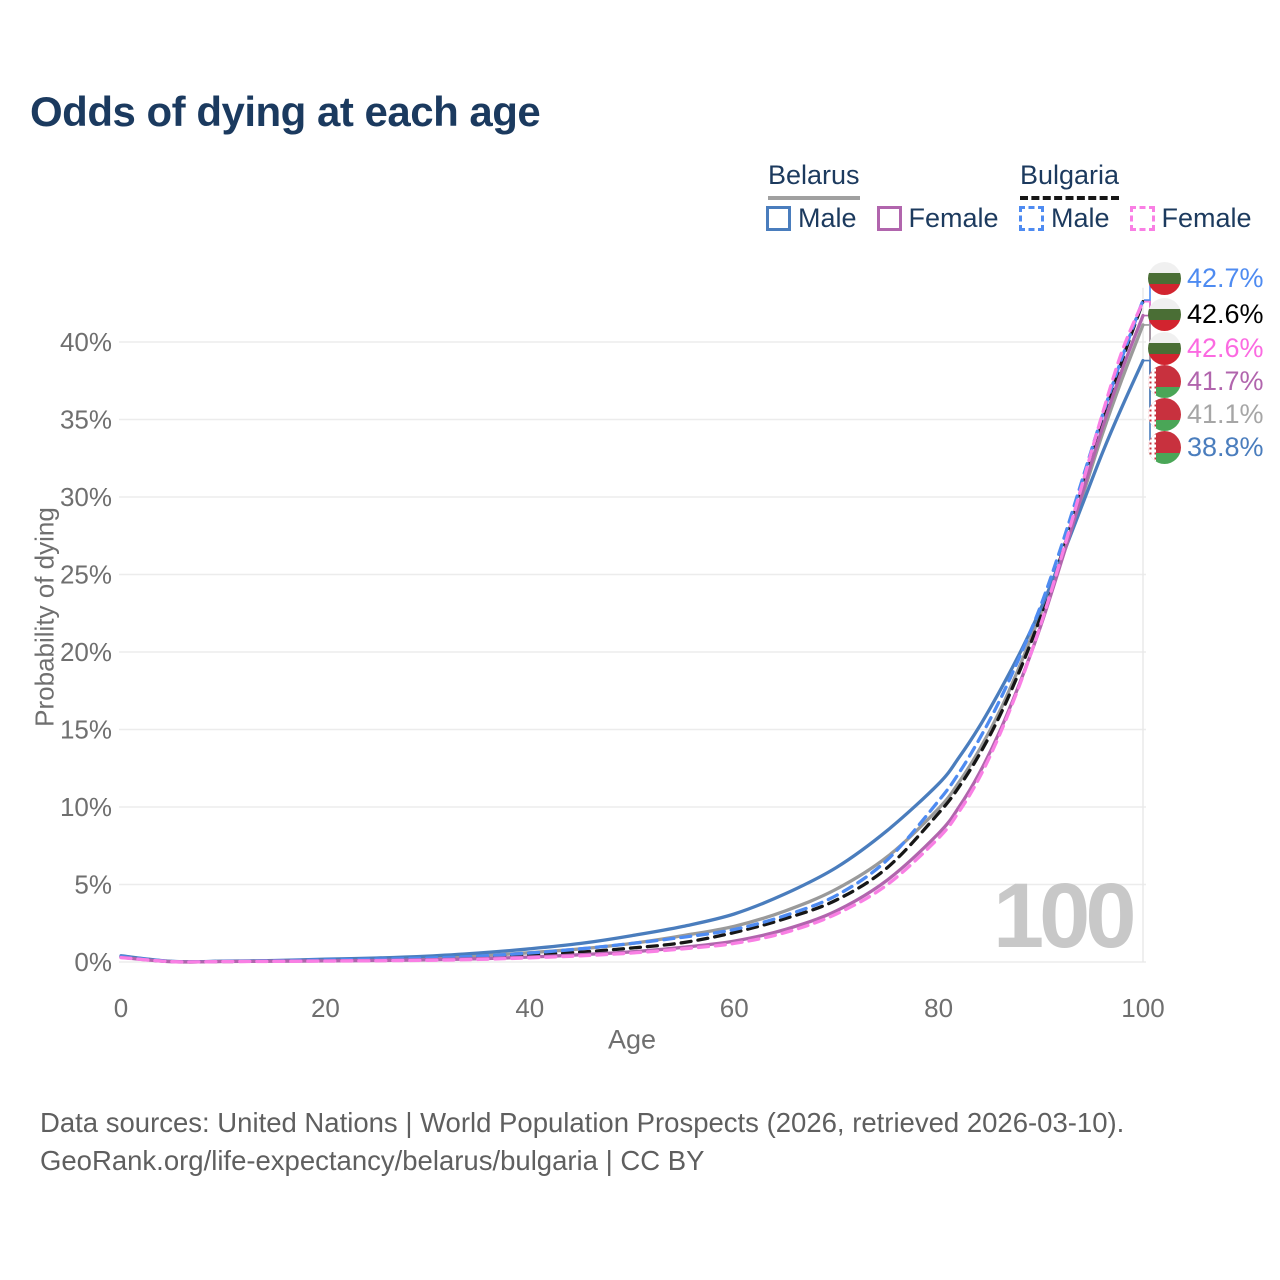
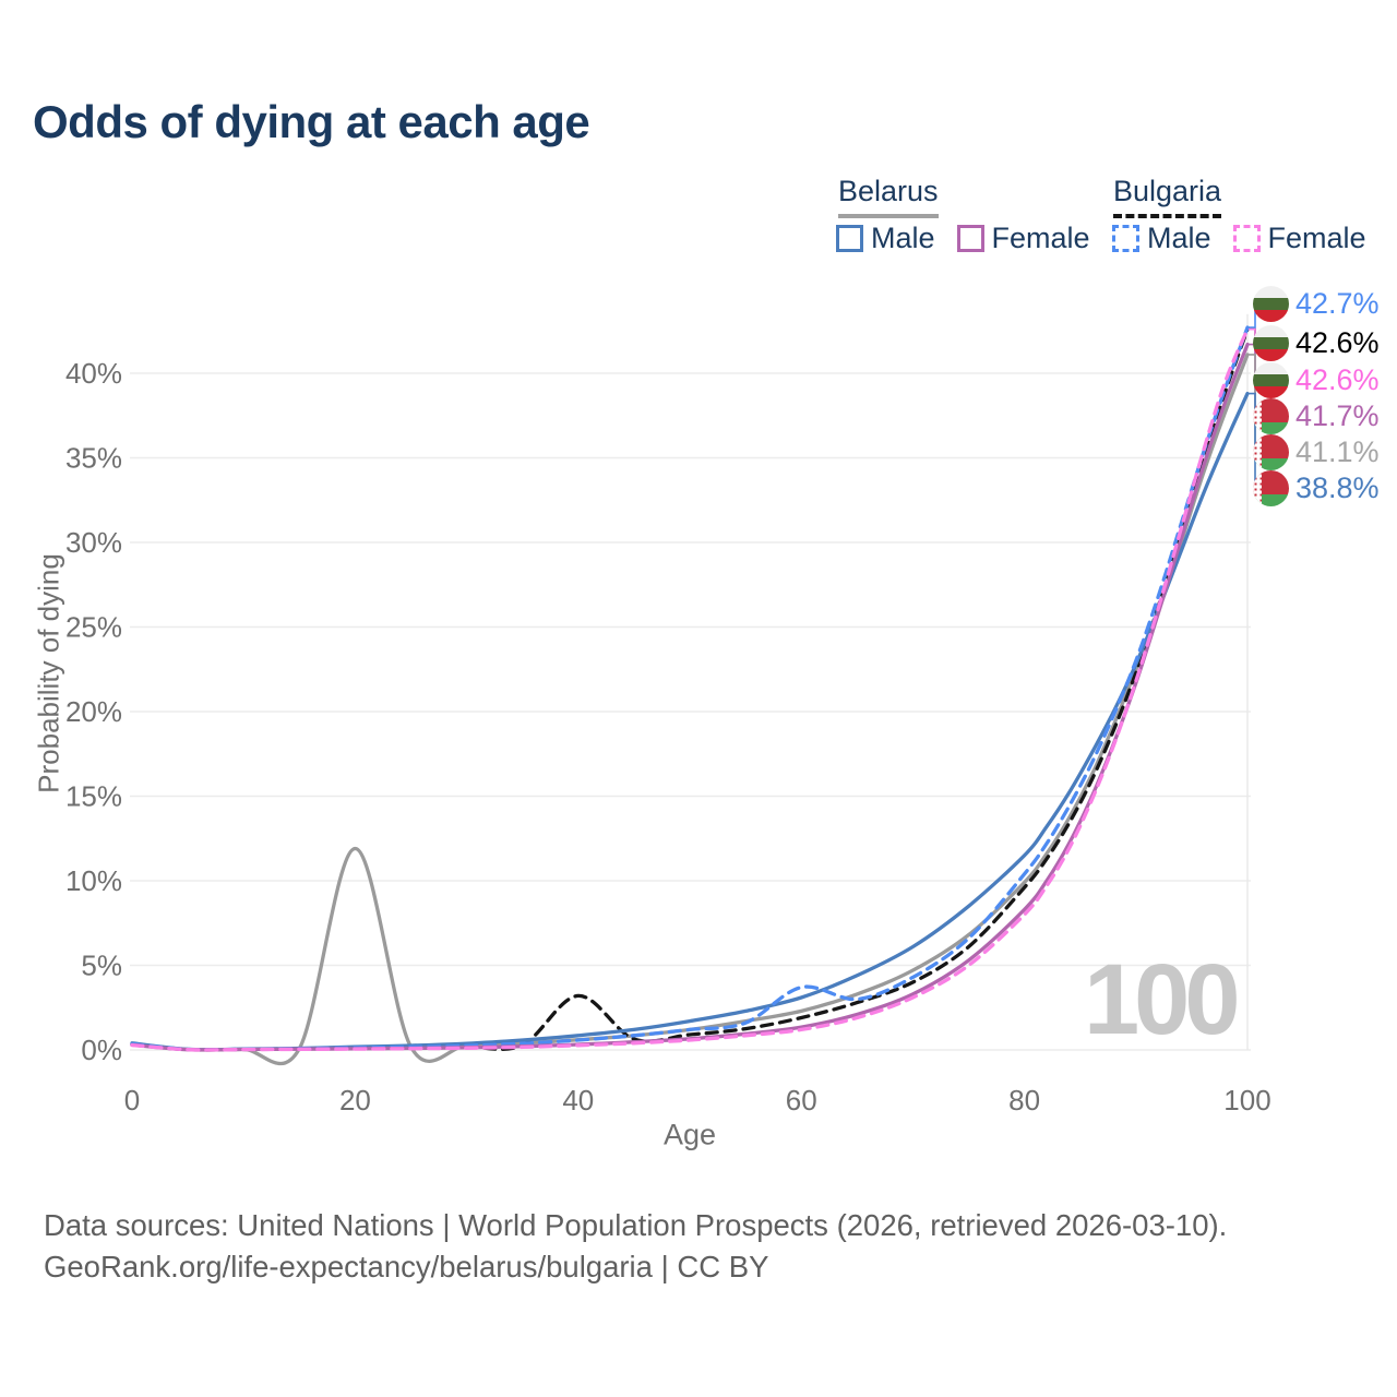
Belarus/20: 0.1% -> 11.9%
Bulgaria/40: 0.4% -> 3.2%
Bulgaria Male/60: 2.1% -> 3.7%
